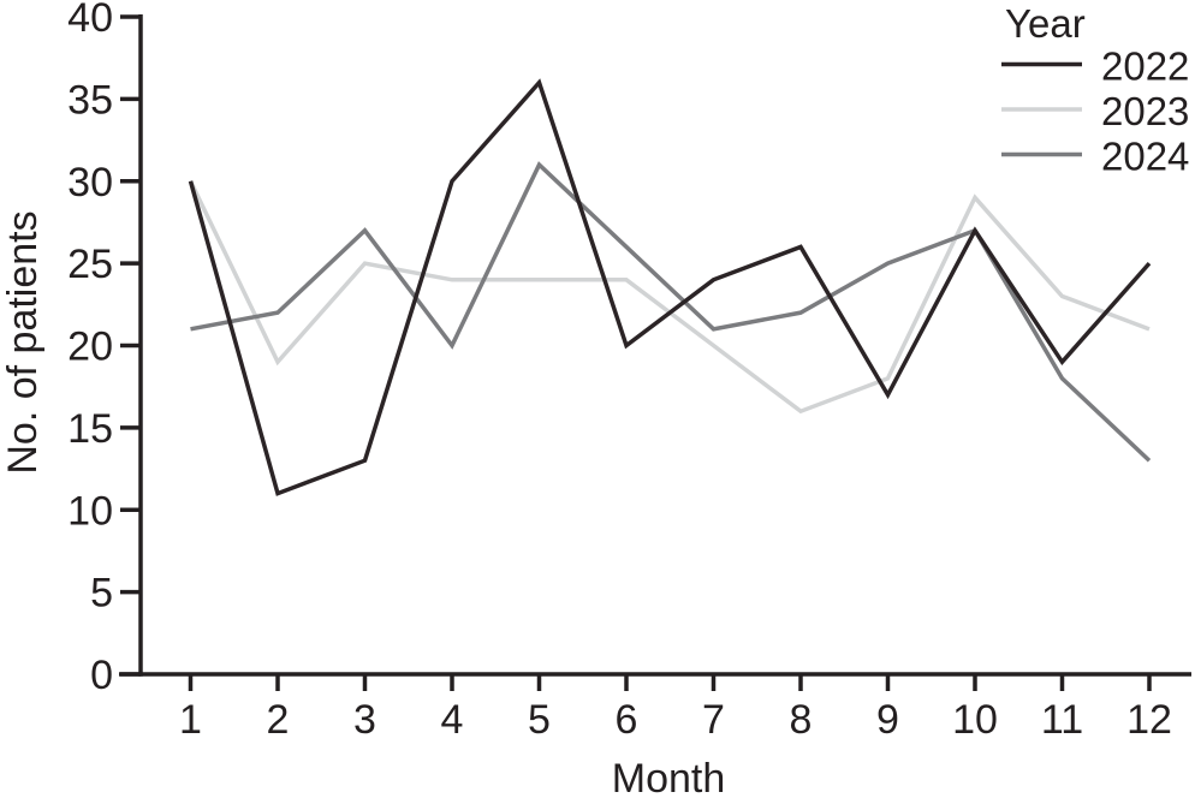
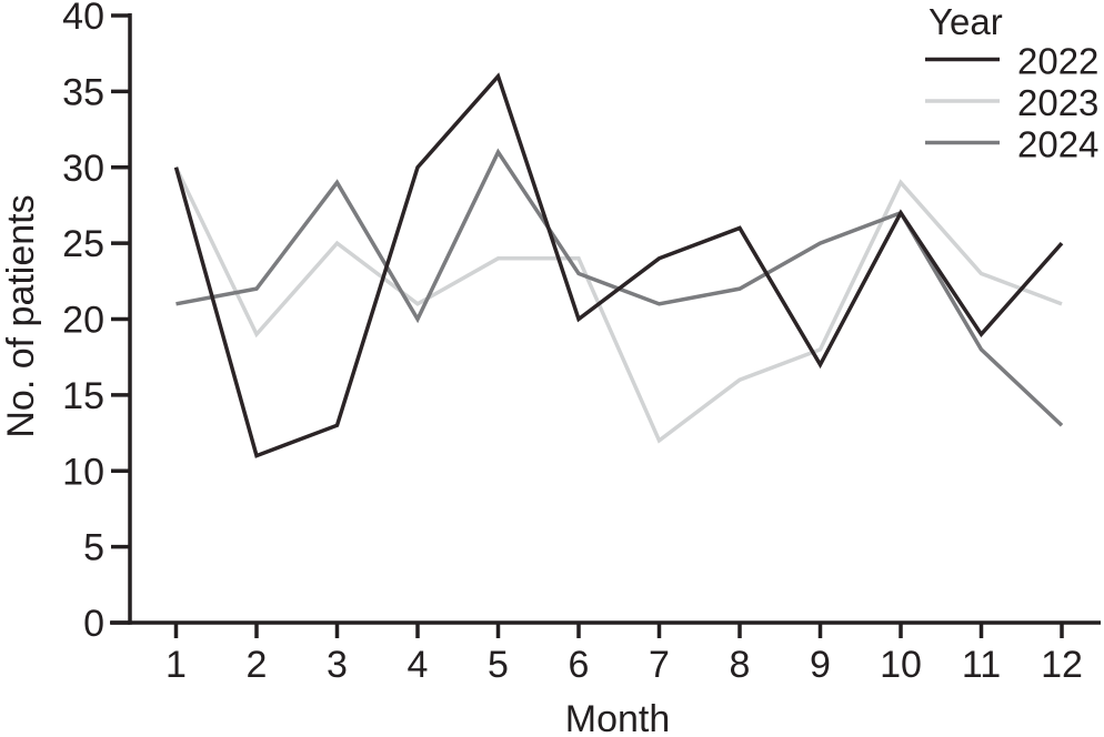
2024/3: 27 -> 29
2023/4: 24 -> 21
2024/6: 26 -> 23
2023/7: 20 -> 12
